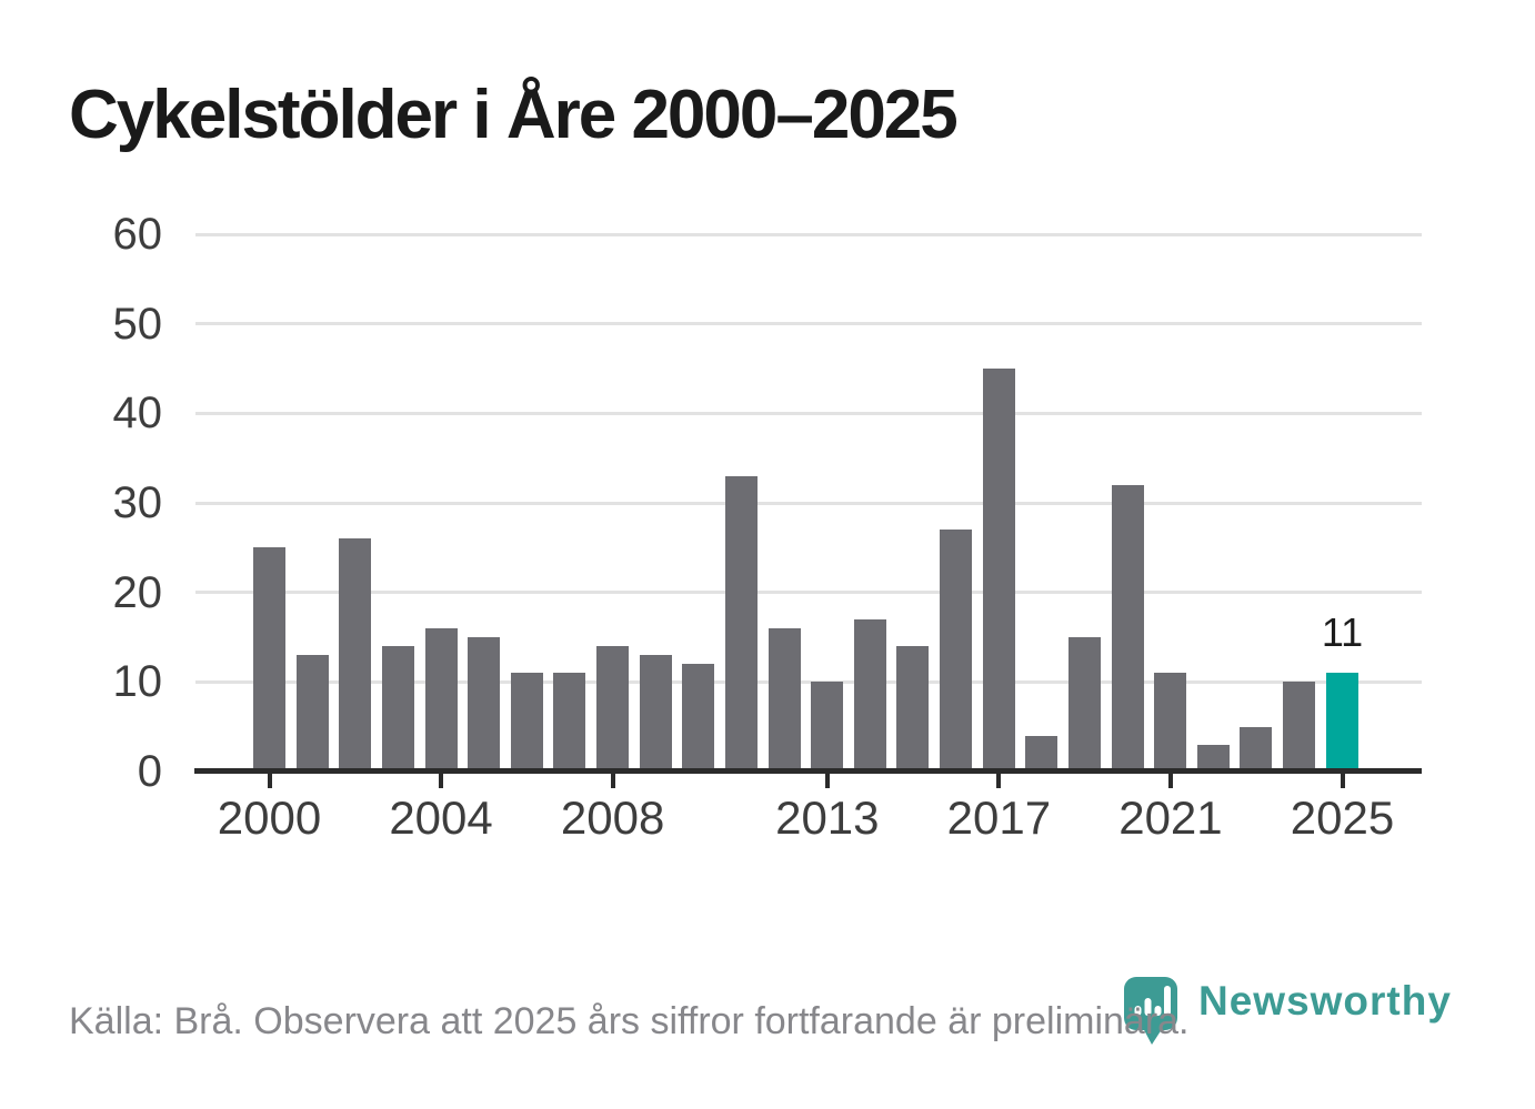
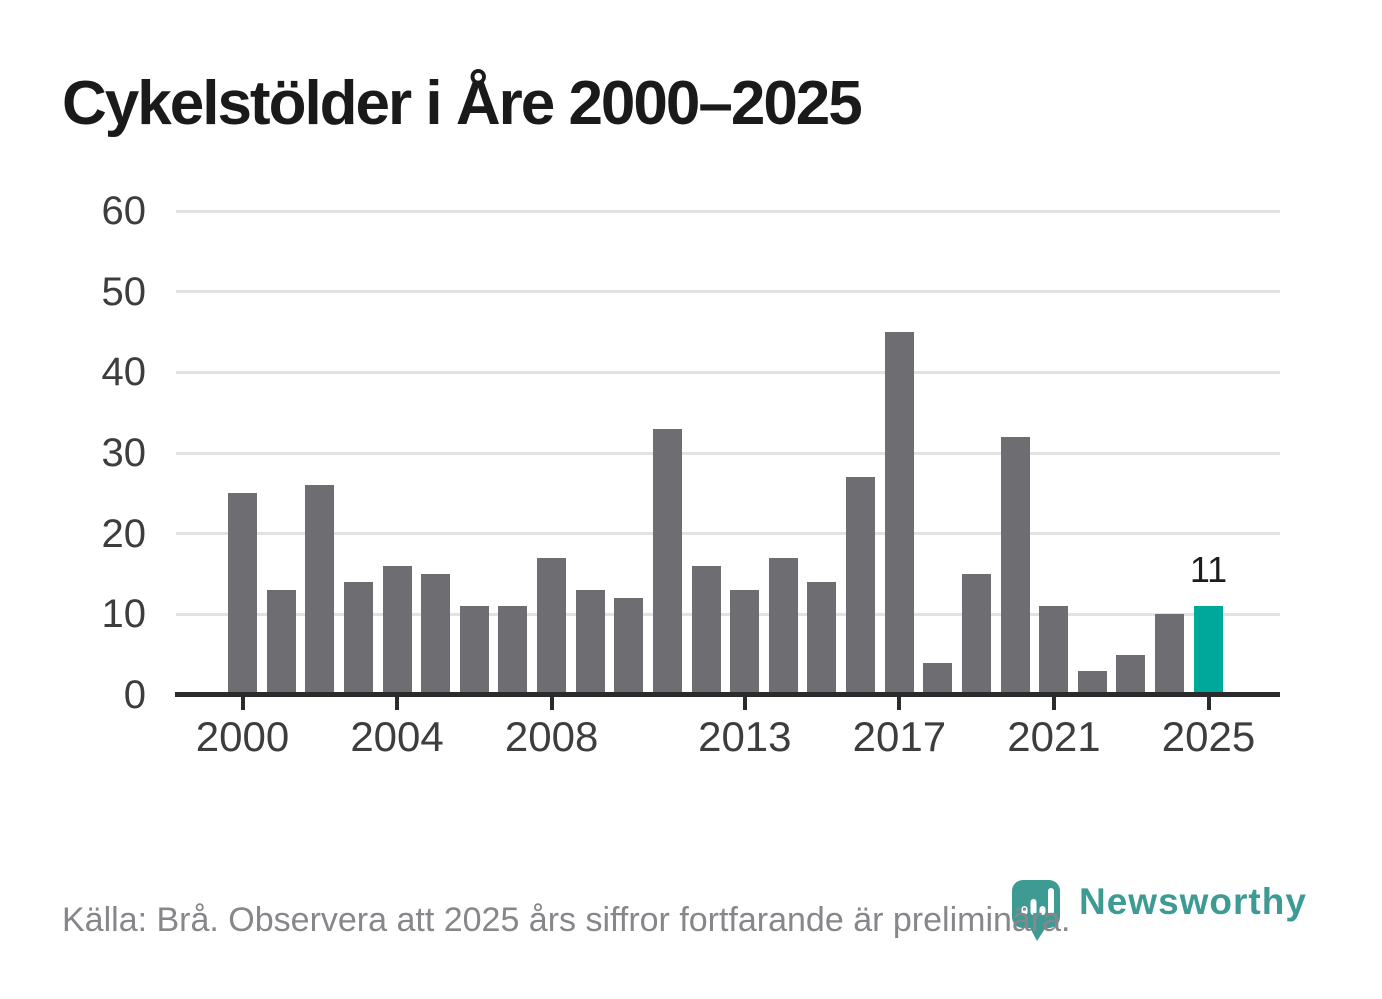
2008: 14 -> 17
2013: 10 -> 13
